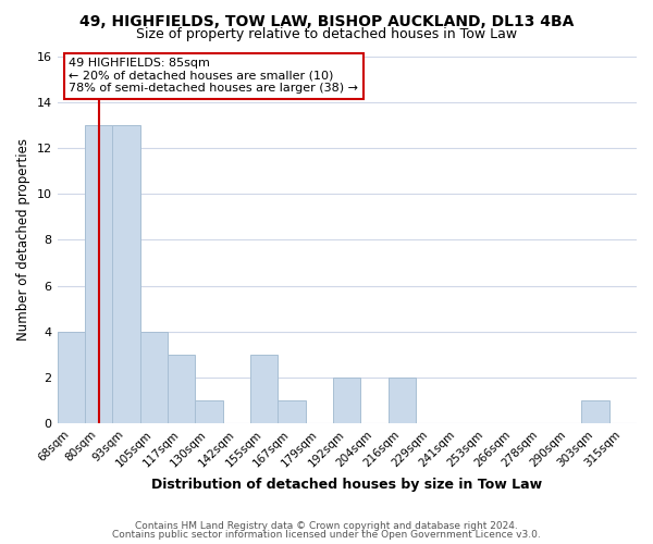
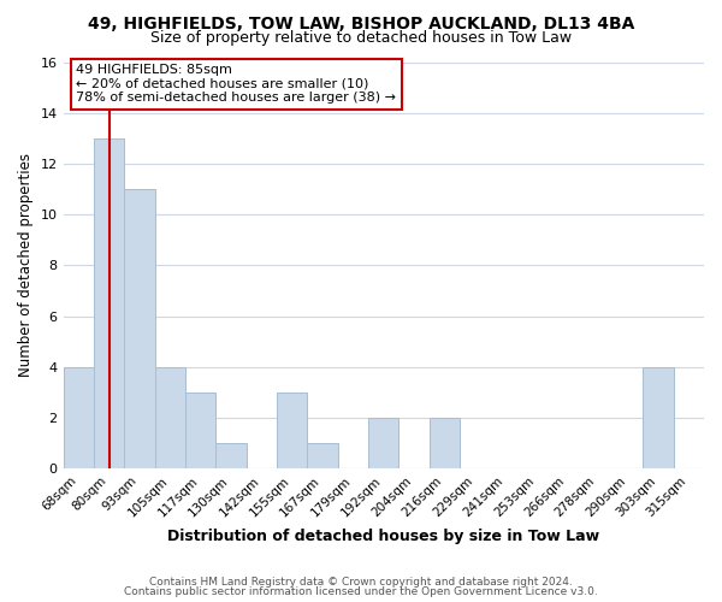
93sqm: 13 -> 11
303sqm: 1 -> 4
